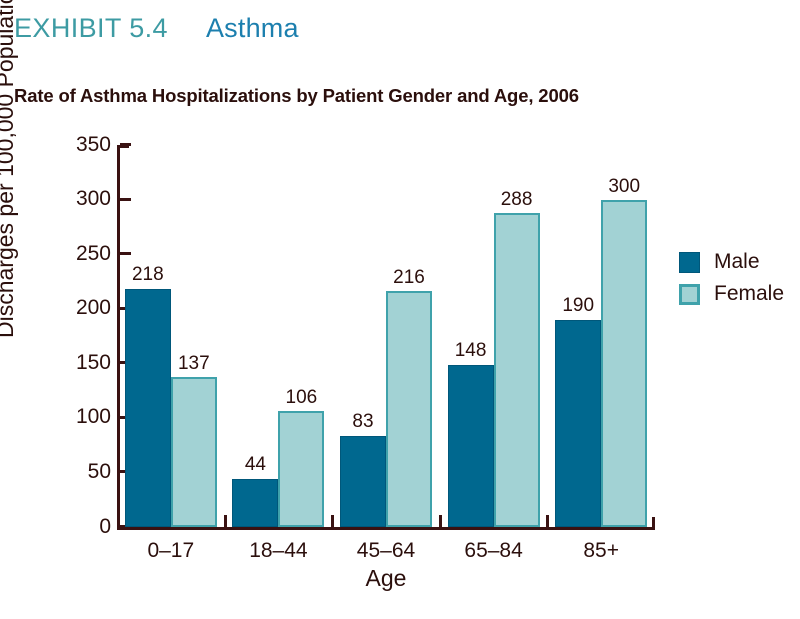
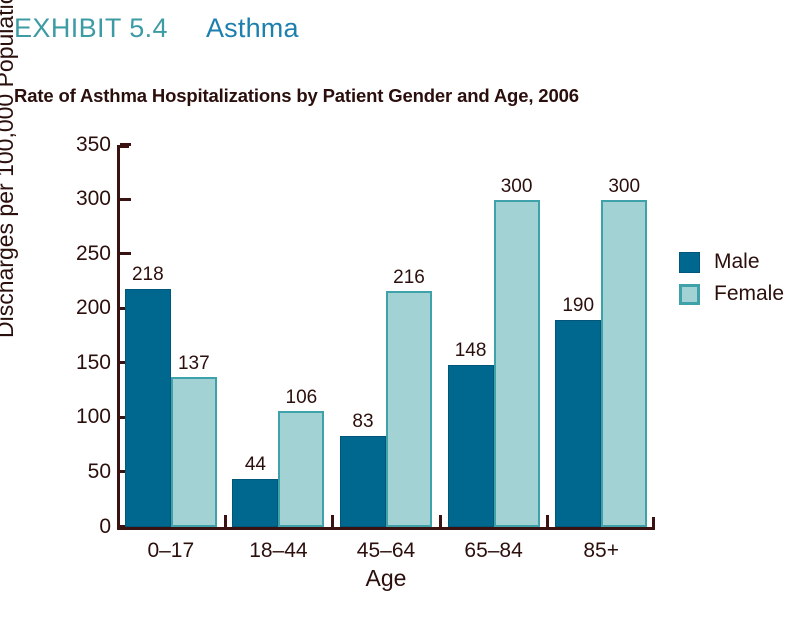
Female/65–84: 288 -> 300
